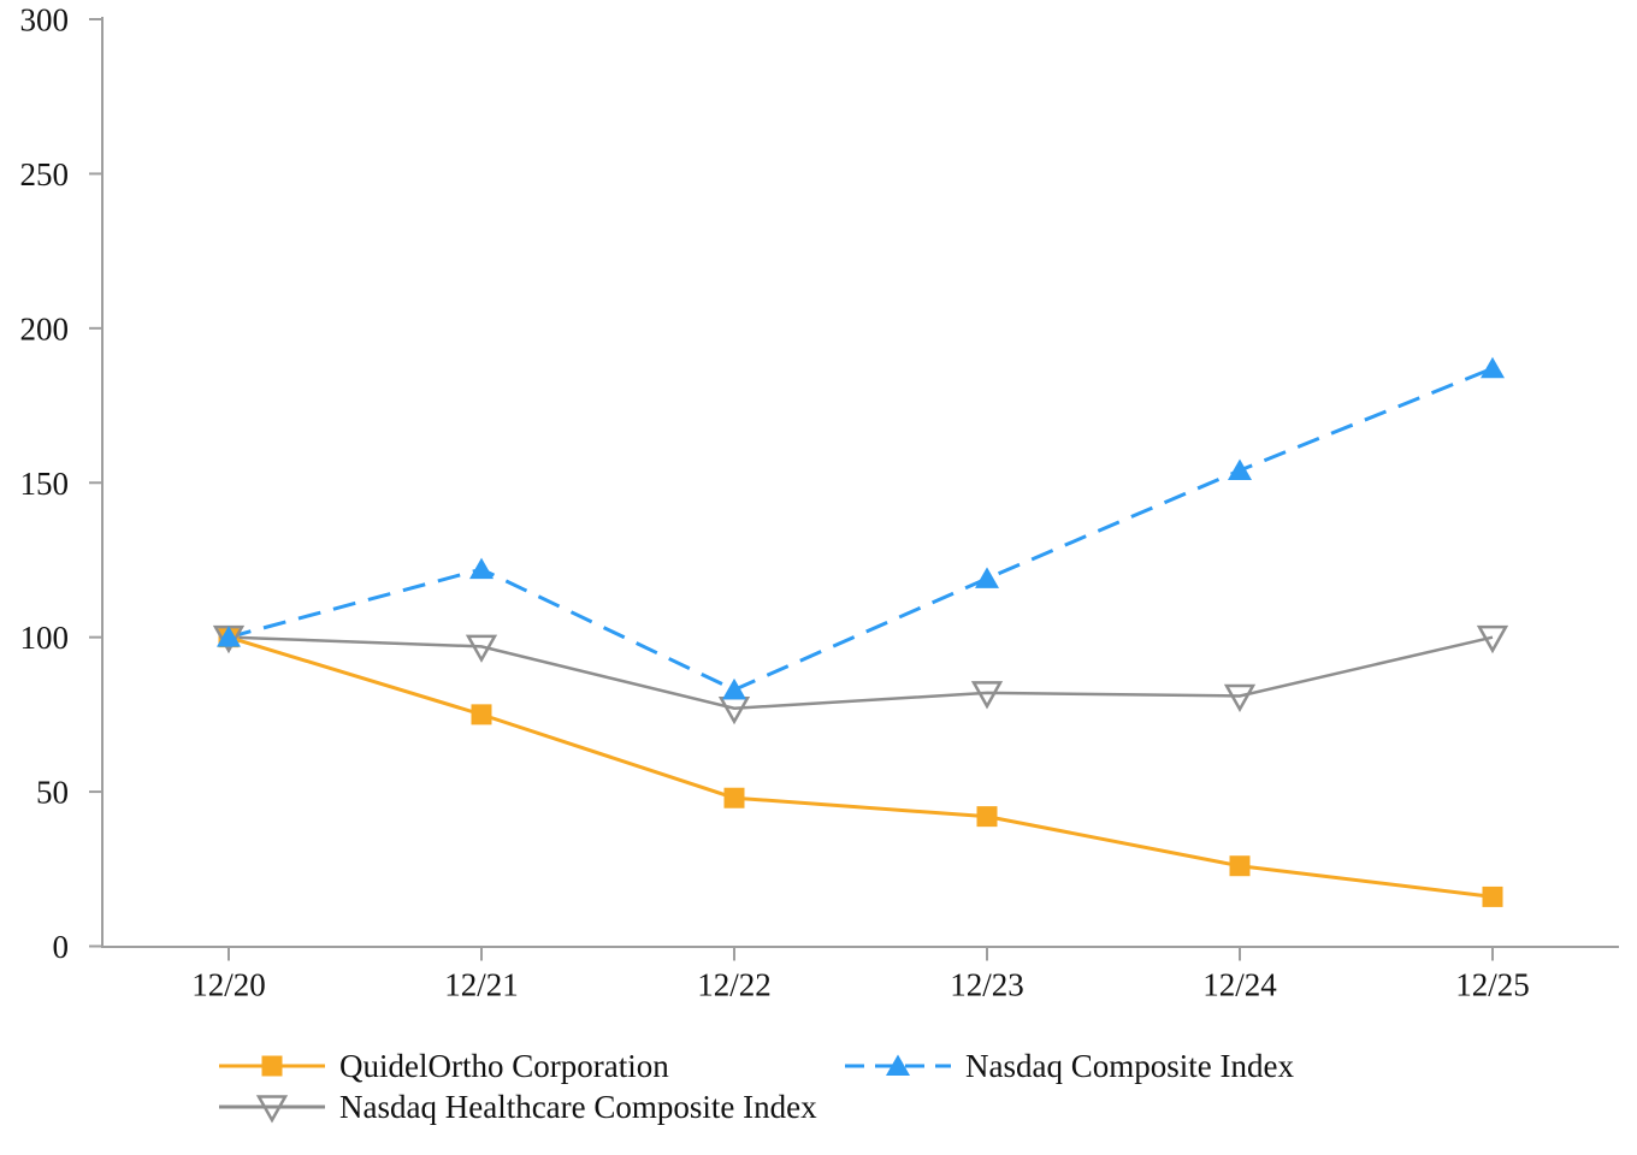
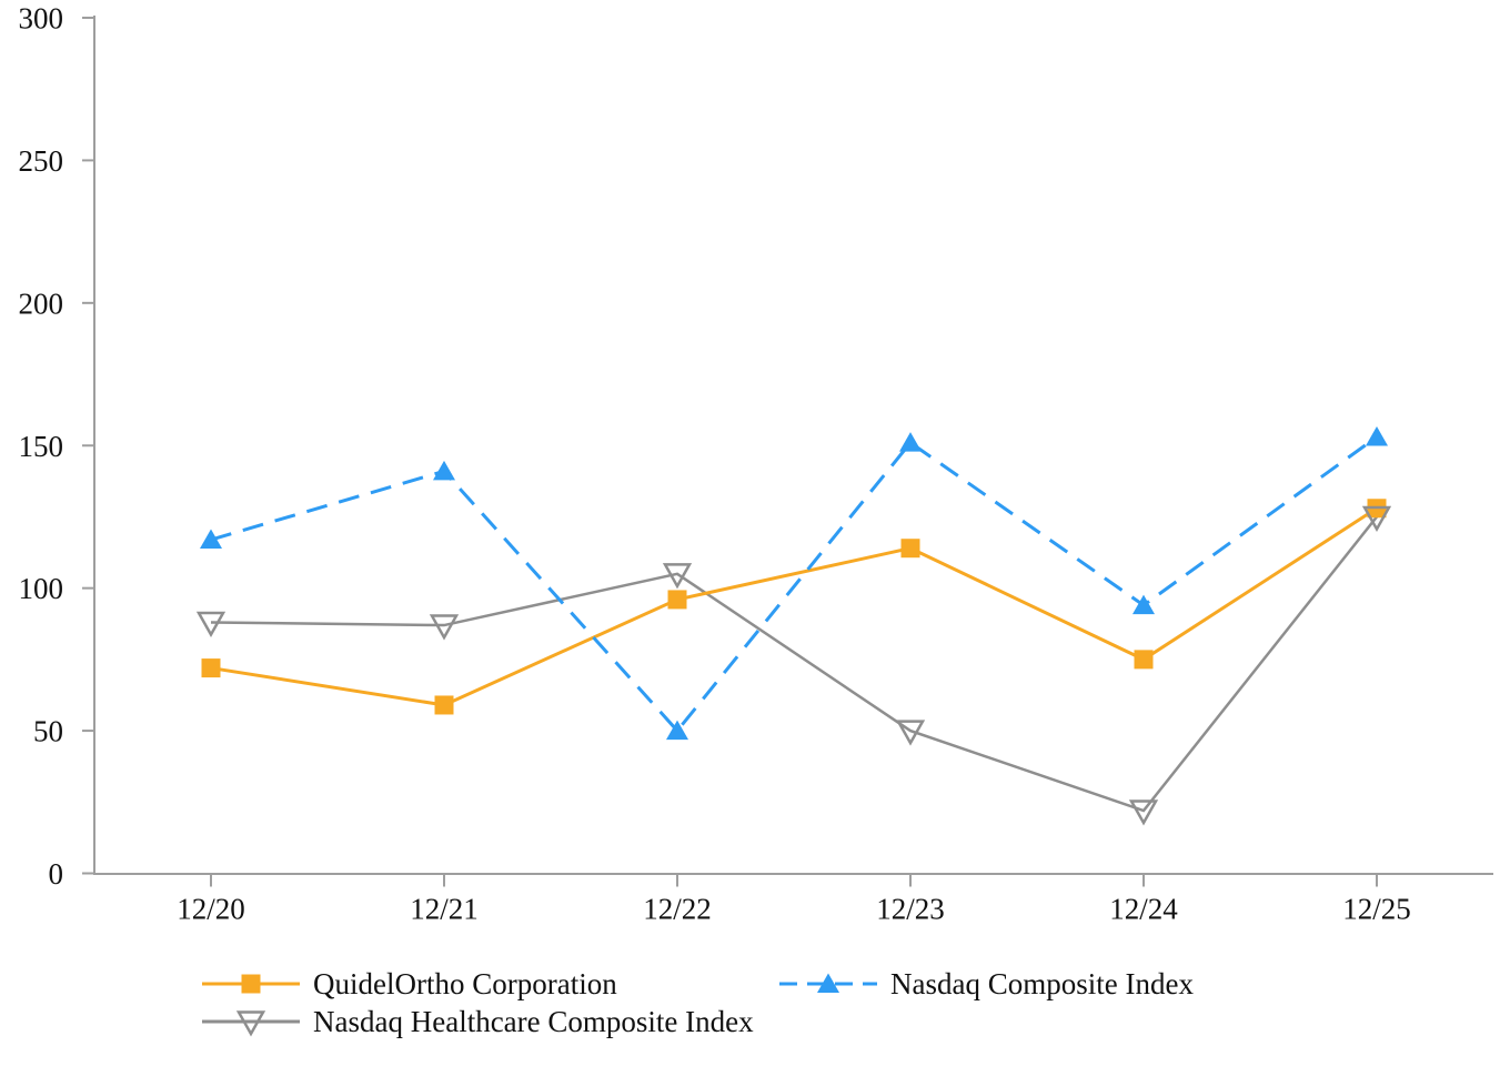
QuidelOrtho Corporation/12/20: 100 -> 72
Nasdaq Composite Index/12/20: 100 -> 117
Nasdaq Healthcare Composite Index/12/20: 100 -> 88
QuidelOrtho Corporation/12/21: 75 -> 59
Nasdaq Composite Index/12/21: 122 -> 141
Nasdaq Healthcare Composite Index/12/21: 97 -> 87
QuidelOrtho Corporation/12/22: 48 -> 96
Nasdaq Composite Index/12/22: 83 -> 50
Nasdaq Healthcare Composite Index/12/22: 77 -> 105
QuidelOrtho Corporation/12/23: 42 -> 114
Nasdaq Composite Index/12/23: 119 -> 151
Nasdaq Healthcare Composite Index/12/23: 82 -> 50
QuidelOrtho Corporation/12/24: 26 -> 75
Nasdaq Composite Index/12/24: 154 -> 94
Nasdaq Healthcare Composite Index/12/24: 81 -> 22
QuidelOrtho Corporation/12/25: 16 -> 128
Nasdaq Composite Index/12/25: 187 -> 153
Nasdaq Healthcare Composite Index/12/25: 100 -> 125
